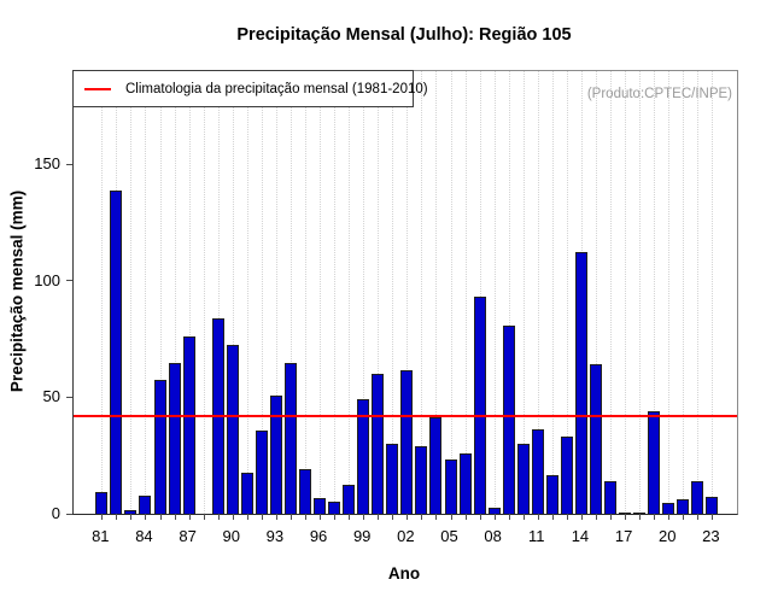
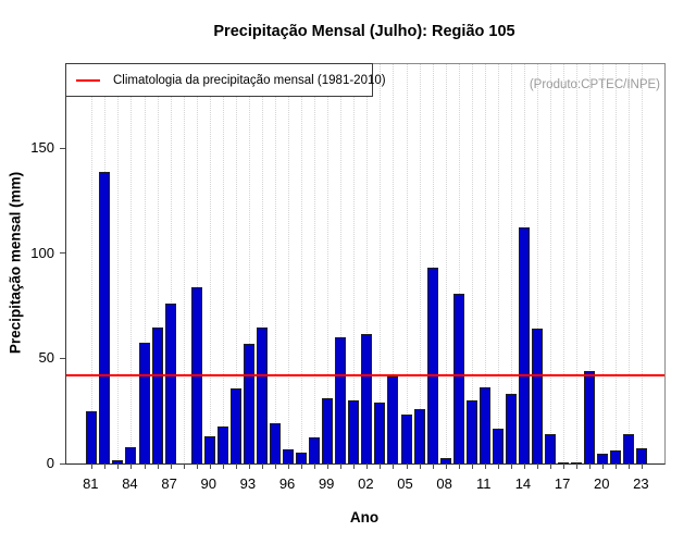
81: 10 -> 25
90: 72 -> 13
93: 50 -> 57
99: 49 -> 31
